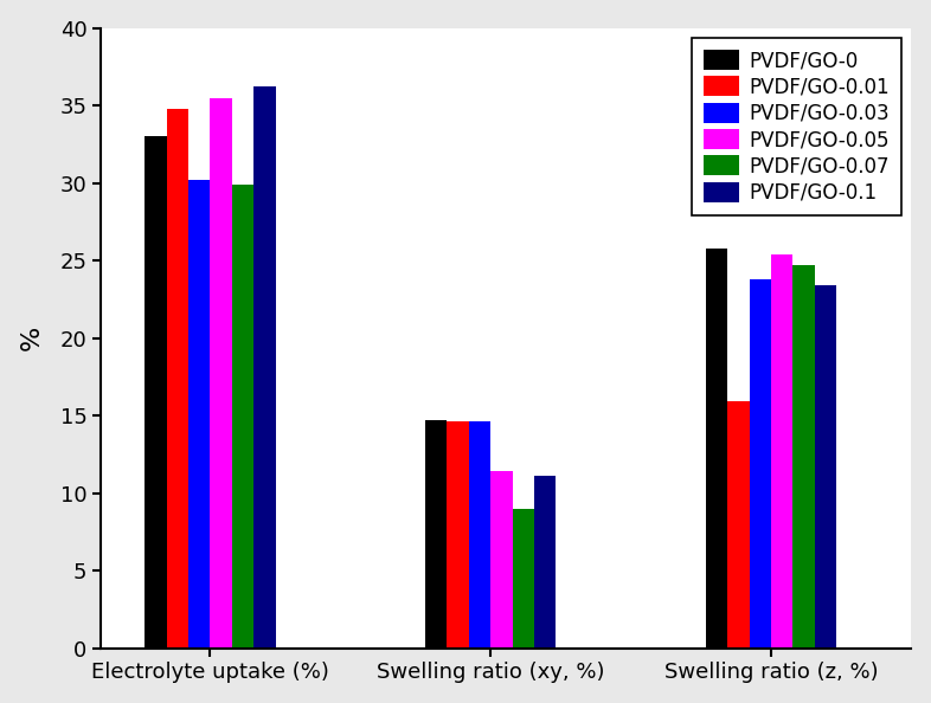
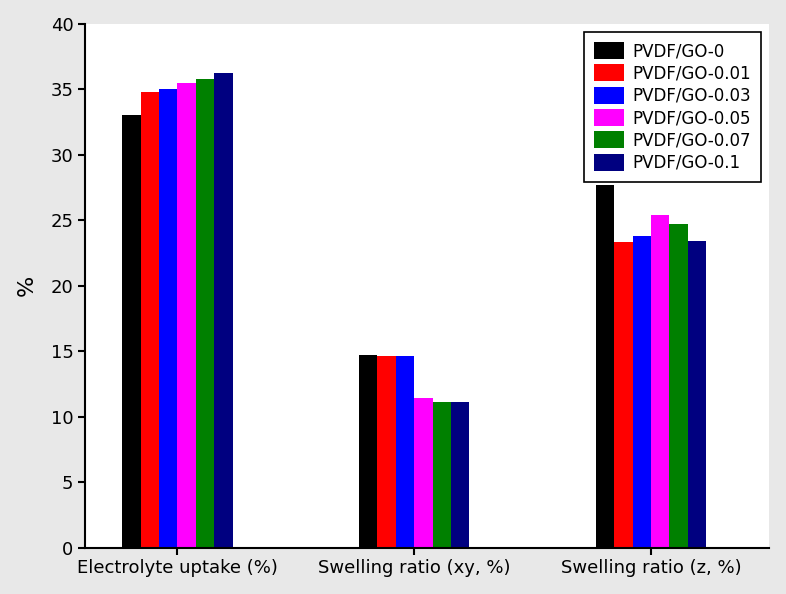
PVDF/GO-0.03/Electrolyte uptake (%): 30.2 -> 35.0
PVDF/GO-0.07/Electrolyte uptake (%): 29.9 -> 35.8
PVDF/GO-0.07/Swelling ratio (xy, %): 9.0 -> 11.1
PVDF/GO-0/Swelling ratio (z, %): 25.8 -> 27.7
PVDF/GO-0.01/Swelling ratio (z, %): 15.9 -> 23.3
